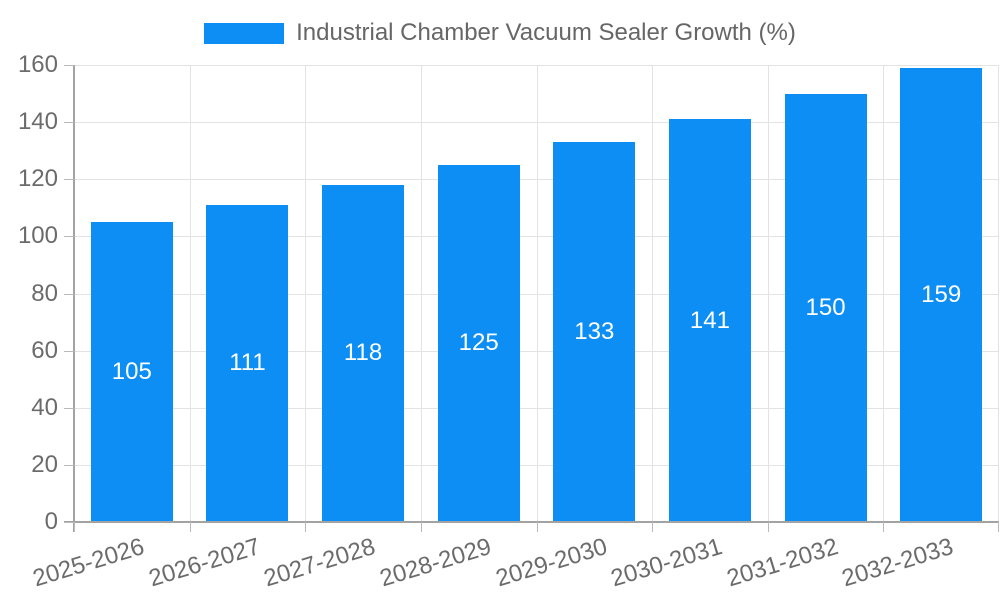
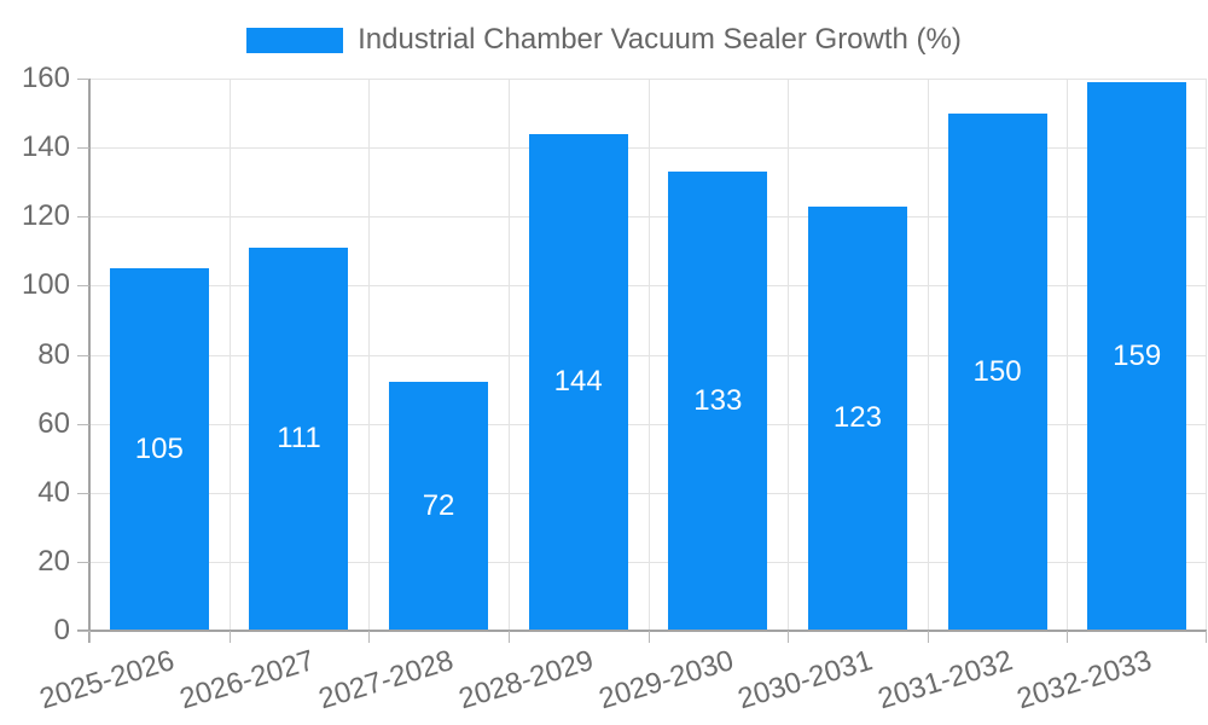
2027-2028: 118 -> 72
2028-2029: 125 -> 144
2030-2031: 141 -> 123
